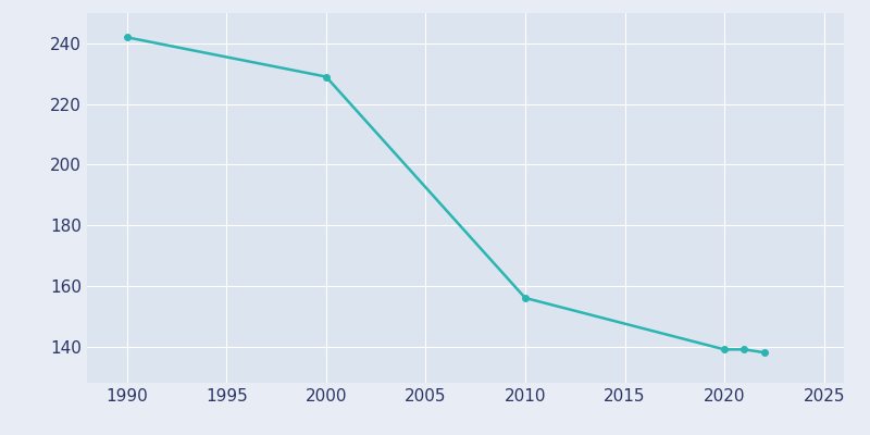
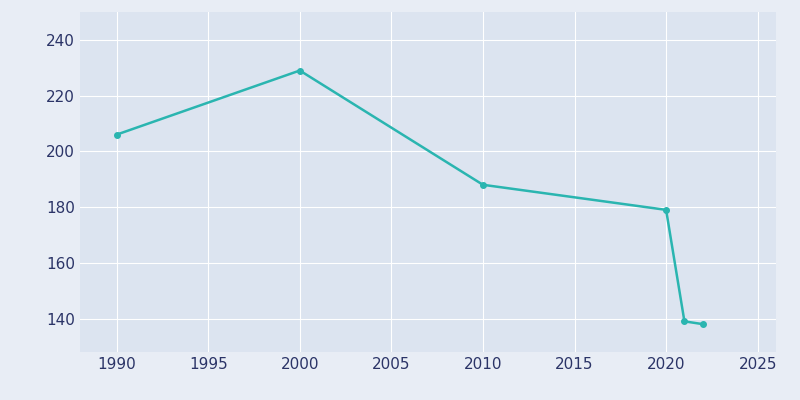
1990: 242 -> 206
2010: 156 -> 188
2020: 139 -> 179
